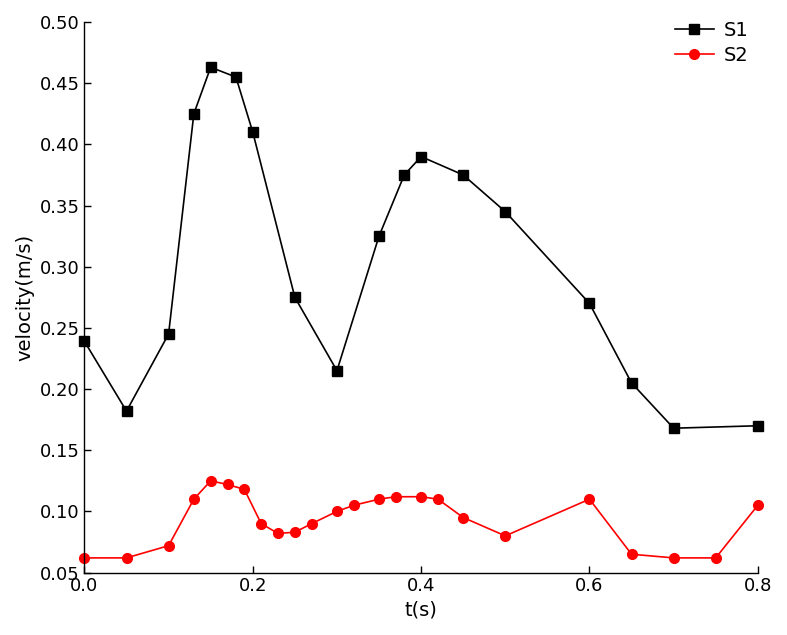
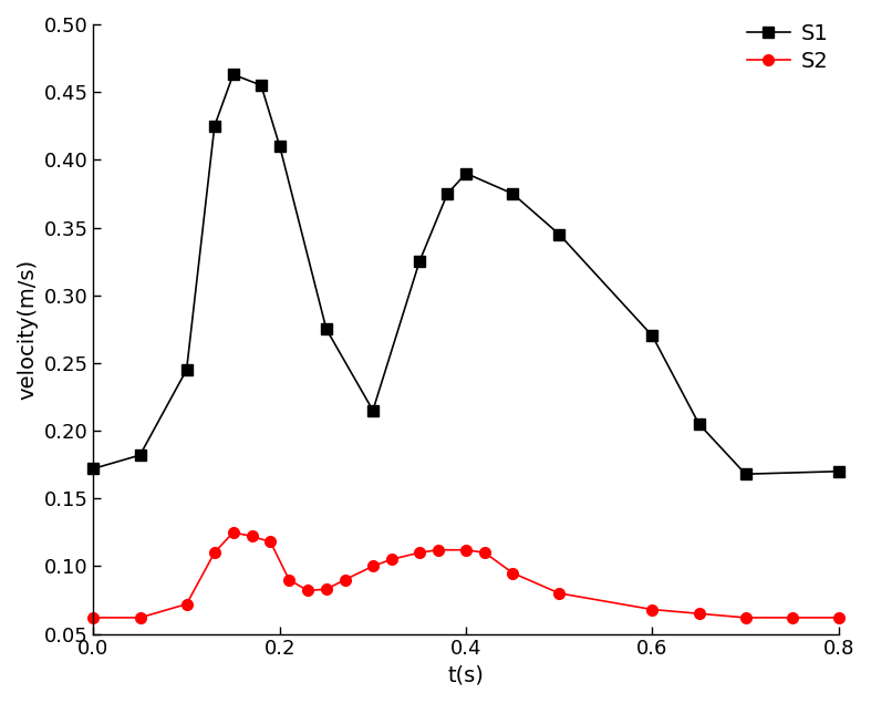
S1/0.0: 0.239 -> 0.172
S2/0.6: 0.110 -> 0.068
S2/0.8: 0.105 -> 0.062
